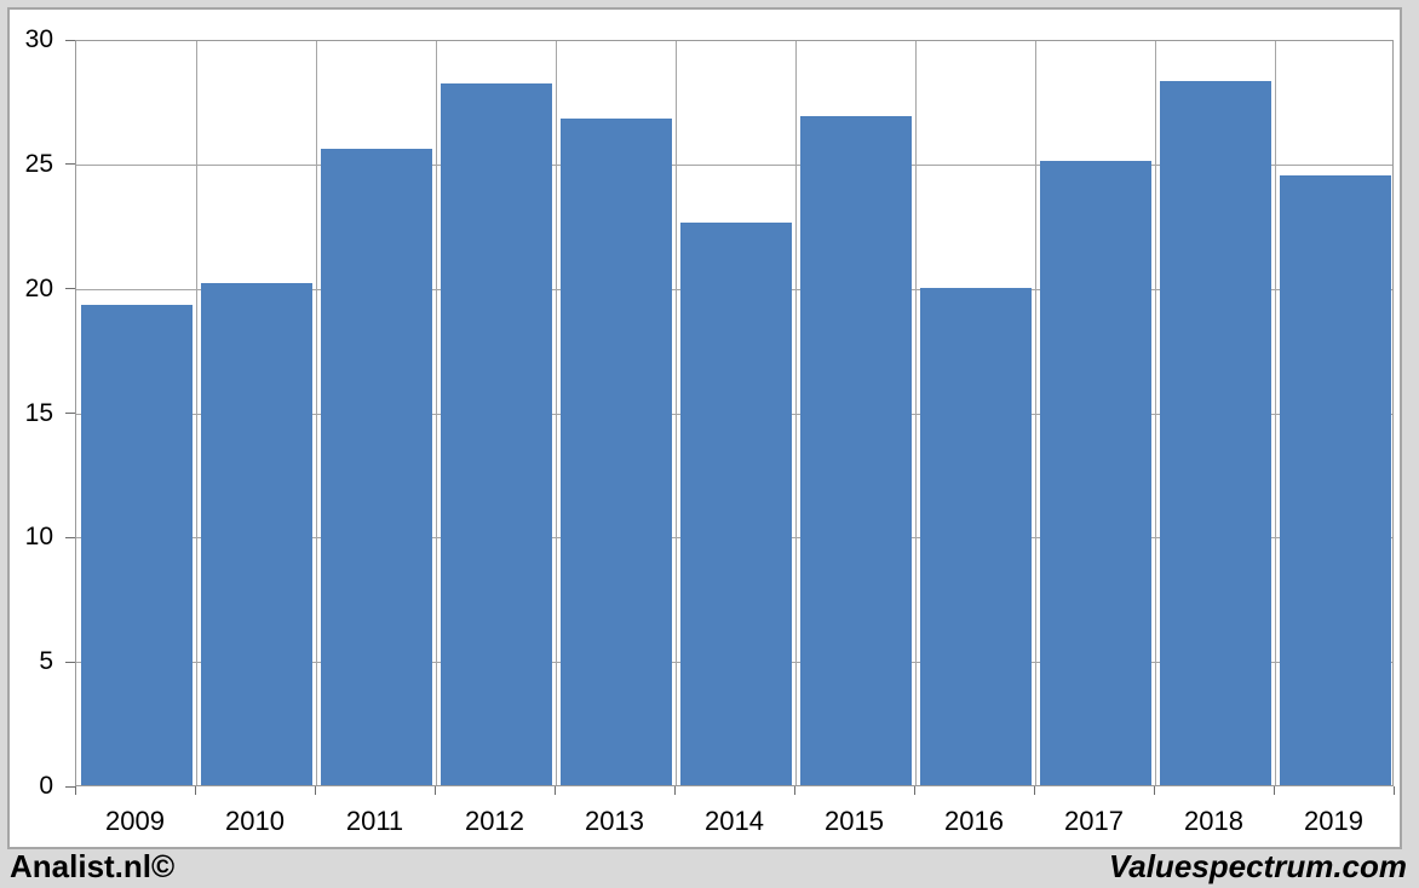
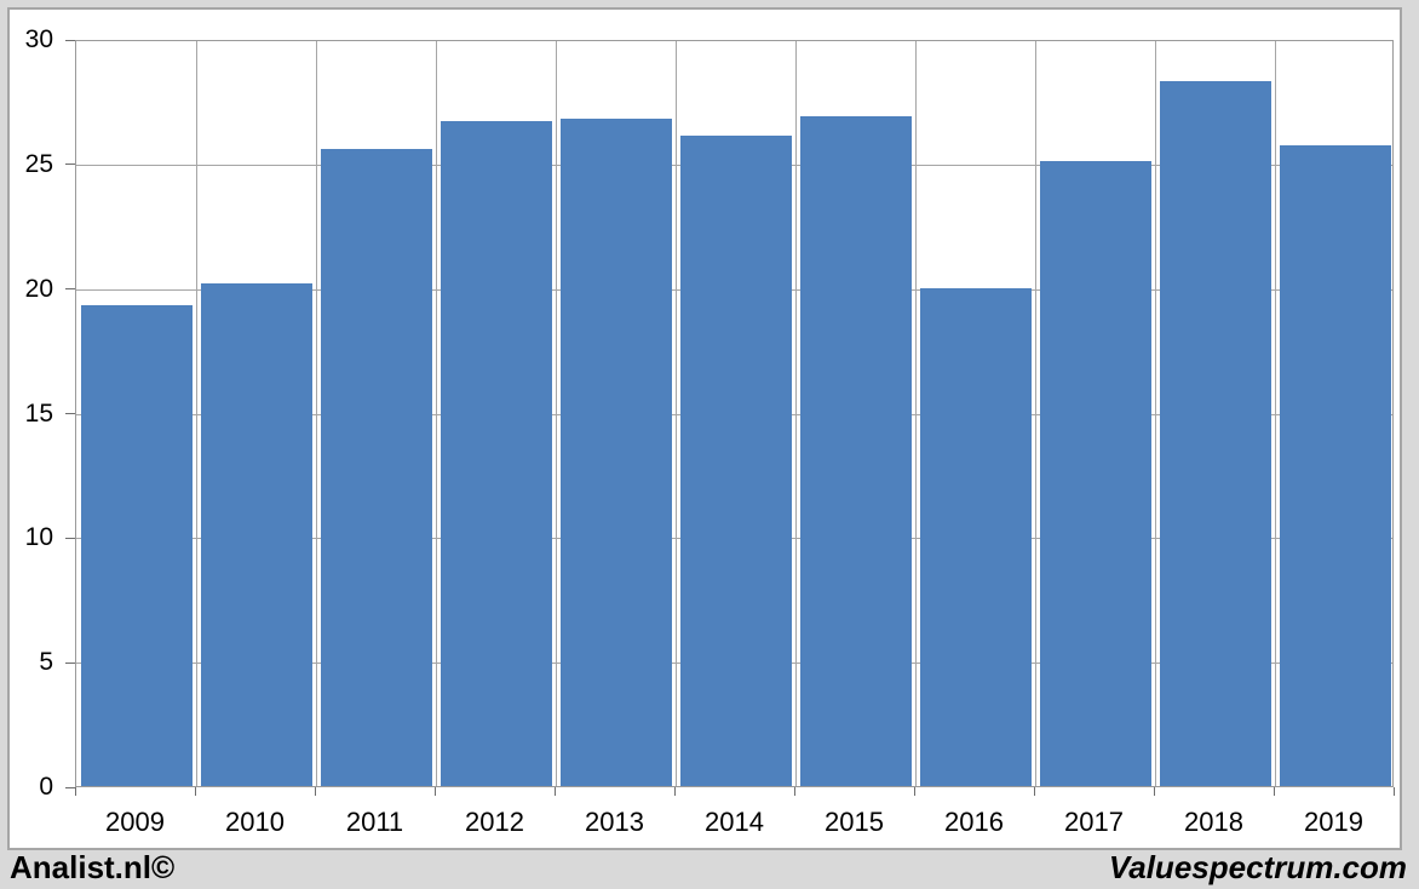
2012: 28.2 -> 26.7
2014: 22.6 -> 26.1
2019: 24.5 -> 25.7
